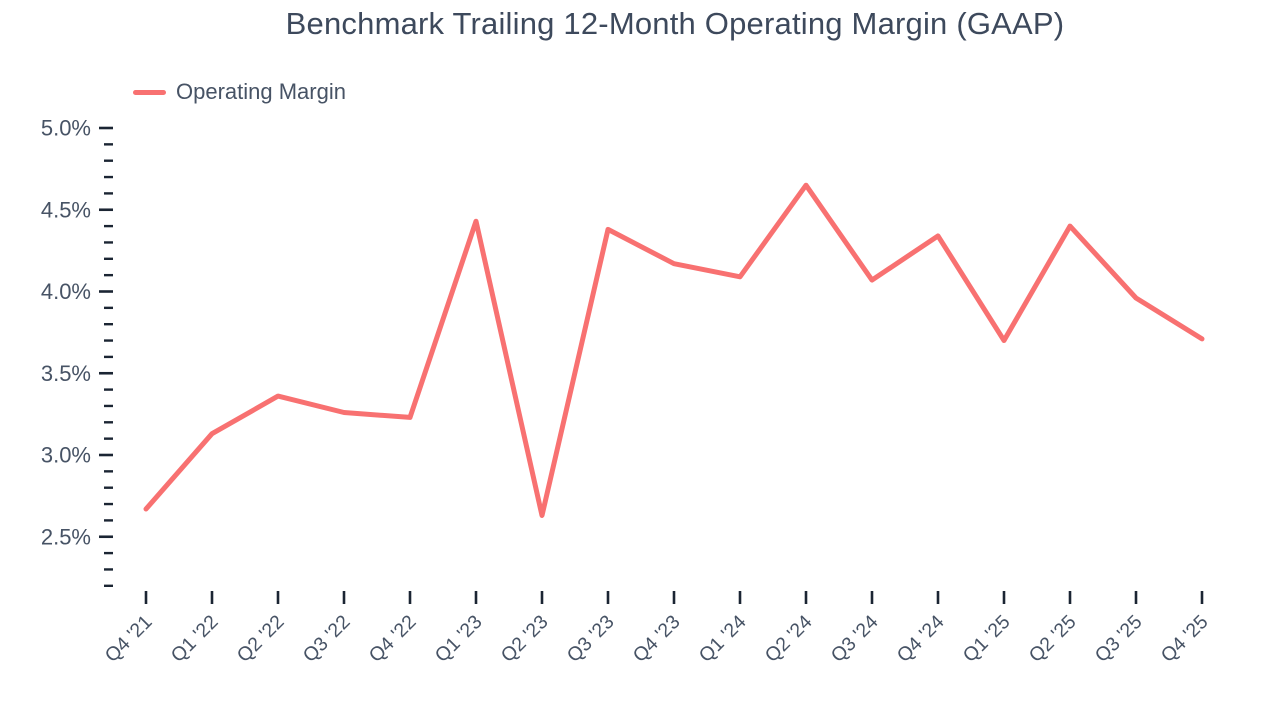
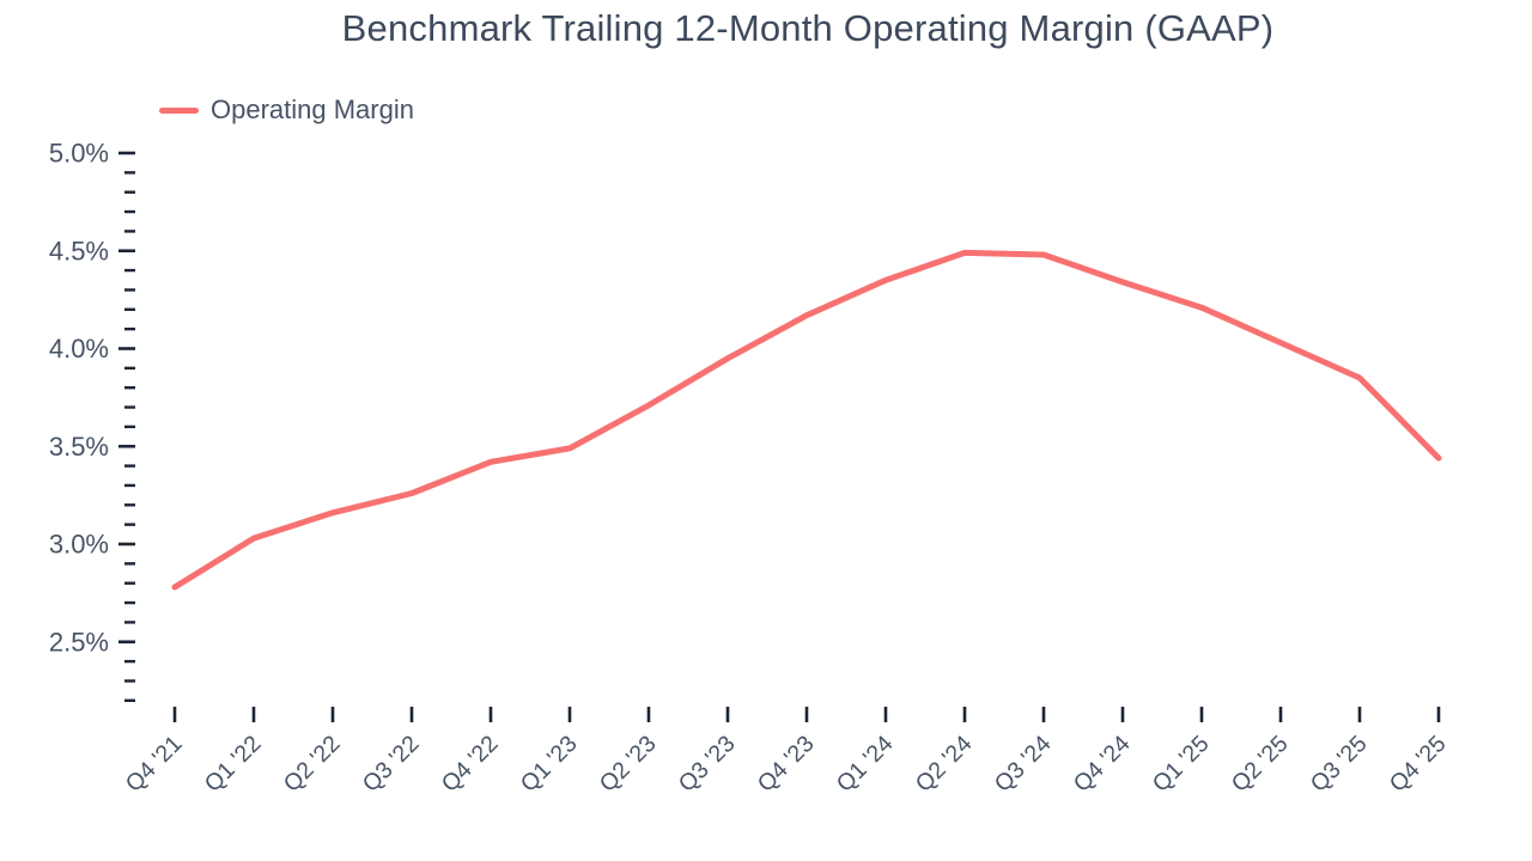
Q4 '21: 2.67% -> 2.78%
Q1 '22: 3.13% -> 3.03%
Q2 '22: 3.36% -> 3.16%
Q4 '22: 3.23% -> 3.42%
Q1 '23: 4.43% -> 3.49%
Q2 '23: 2.63% -> 3.71%
Q3 '23: 4.38% -> 3.95%
Q1 '24: 4.09% -> 4.35%
Q2 '24: 4.65% -> 4.49%
Q3 '24: 4.07% -> 4.48%
Q1 '25: 3.70% -> 4.21%
Q2 '25: 4.40% -> 4.03%
Q3 '25: 3.96% -> 3.85%
Q4 '25: 3.71% -> 3.44%
